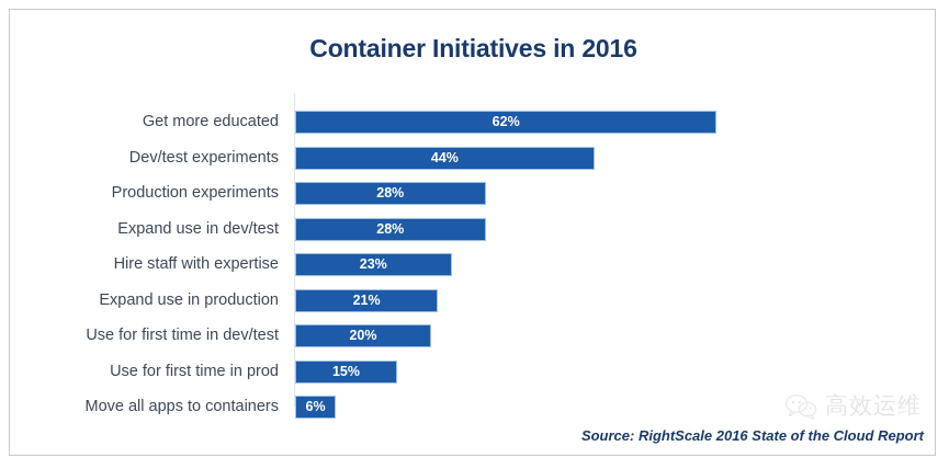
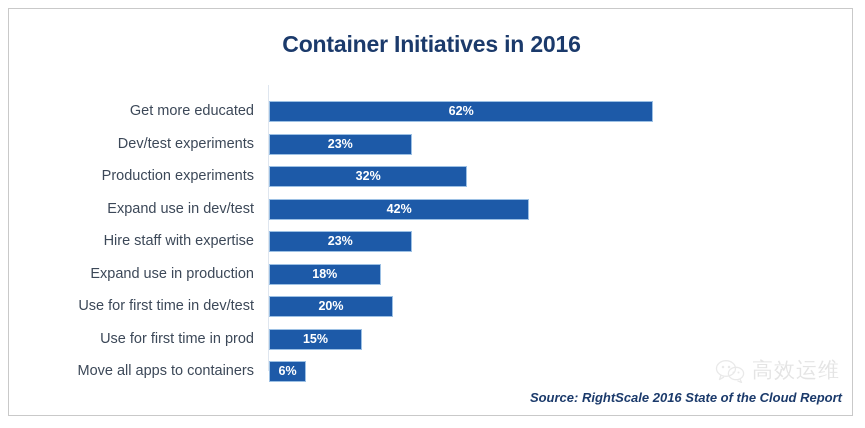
Dev/test experiments: 44% -> 23%
Production experiments: 28% -> 32%
Expand use in dev/test: 28% -> 42%
Expand use in production: 21% -> 18%
